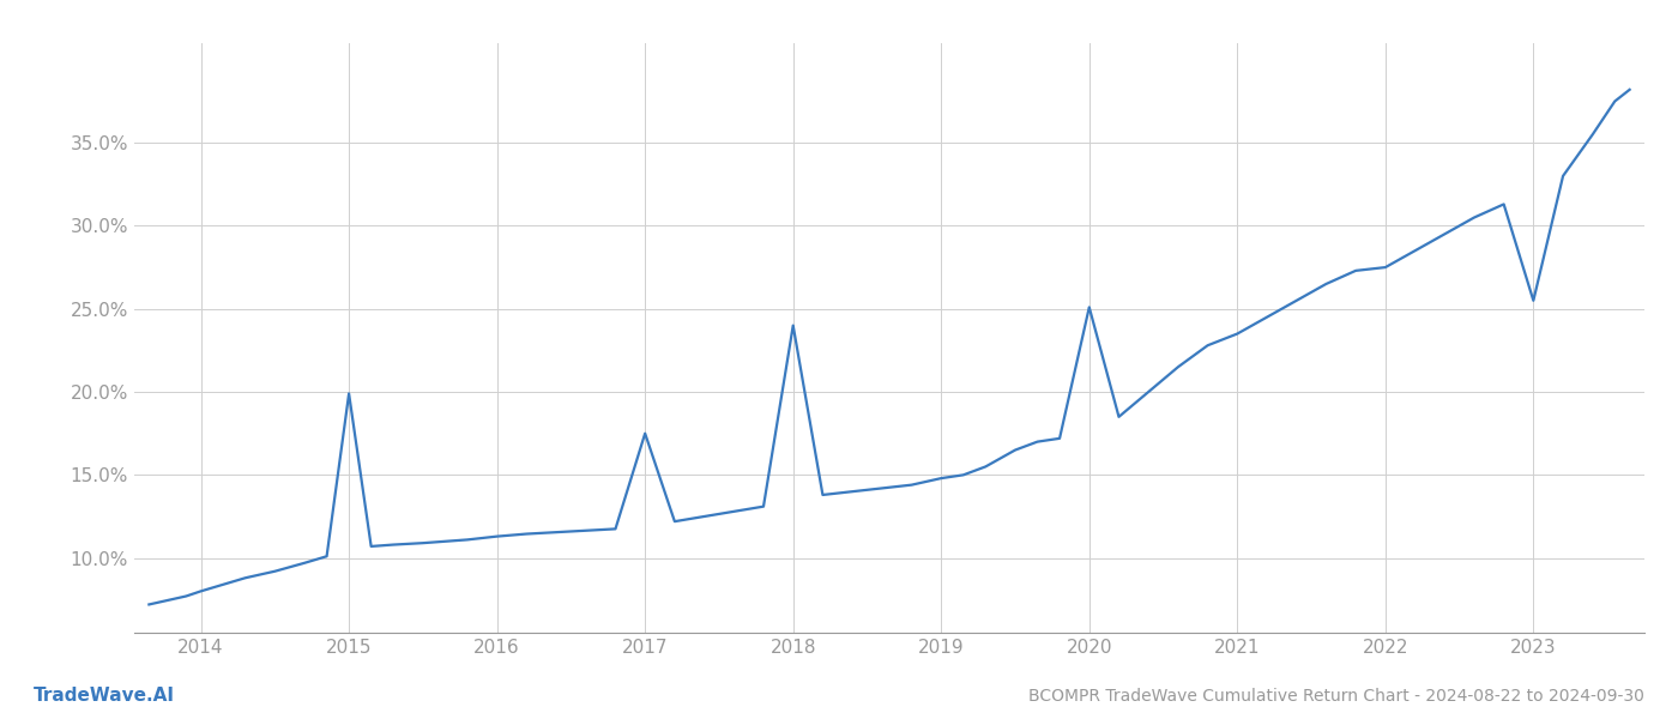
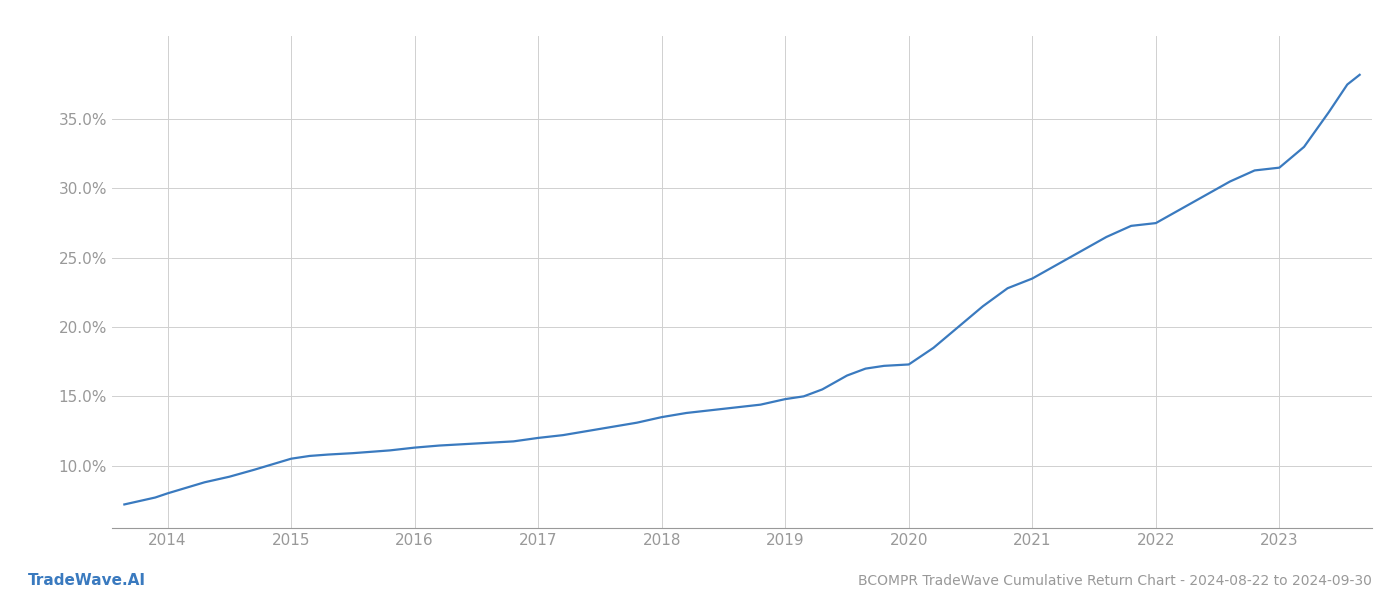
2015: 19.9% -> 10.5%
2017: 17.5% -> 12.0%
2018: 24.0% -> 13.5%
2020: 25.1% -> 17.3%
2023: 25.5% -> 31.5%
